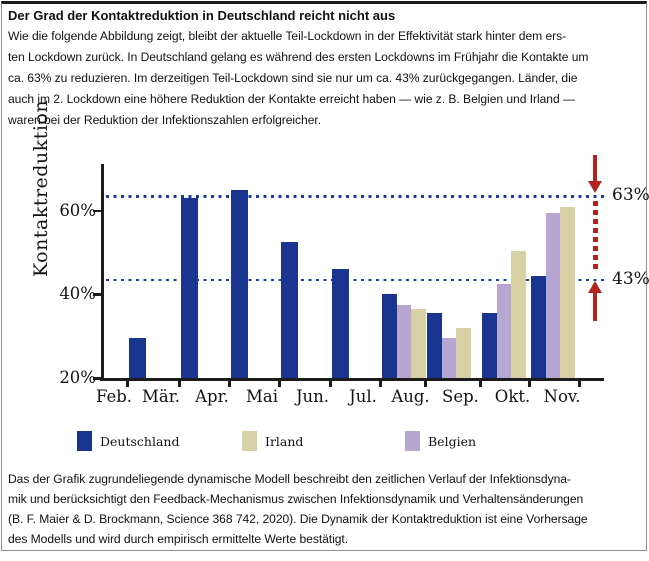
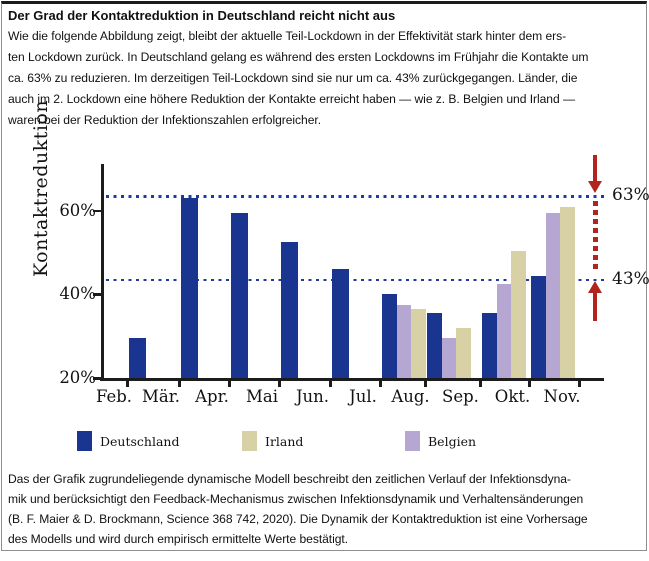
Deutschland/Mai: 65% -> 60%
